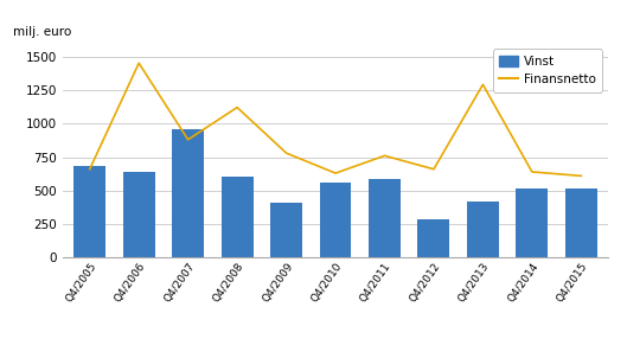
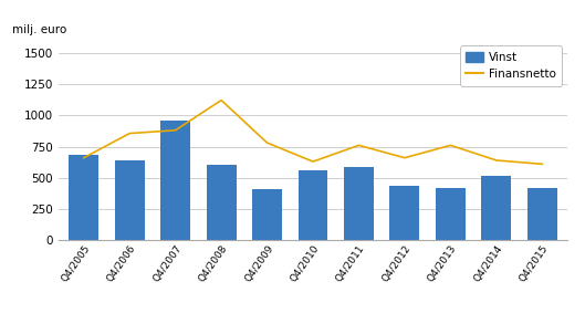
Finansnetto/Q4/2006: 1450 -> 860
Vinst/Q4/2012: 290 -> 440
Finansnetto/Q4/2013: 1290 -> 760
Vinst/Q4/2015: 520 -> 420
